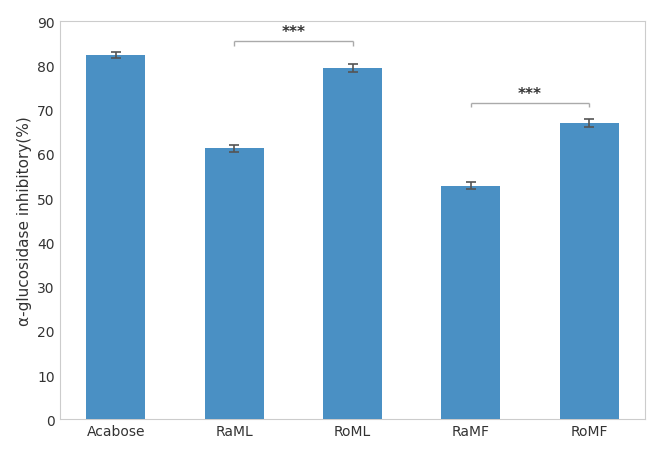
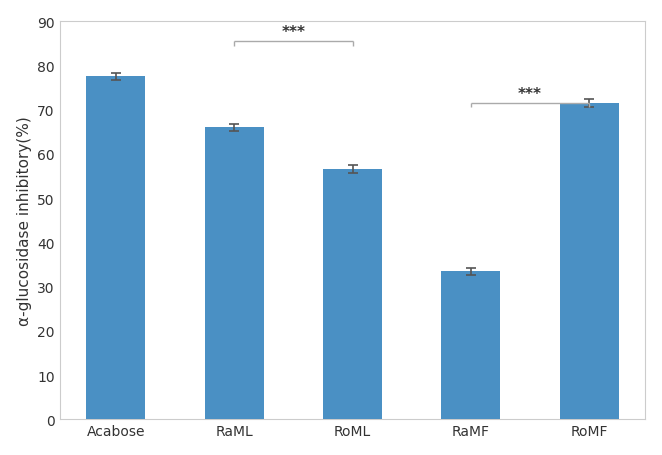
Acabose: 82.3 -> 77.5
RaML: 61.3 -> 66.0
RoML: 79.5 -> 56.5
RaMF: 52.8 -> 33.5
RoMF: 67.0 -> 71.5
